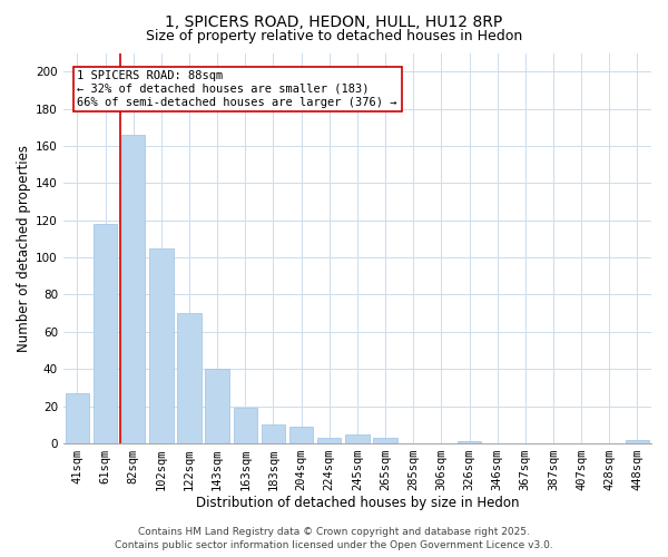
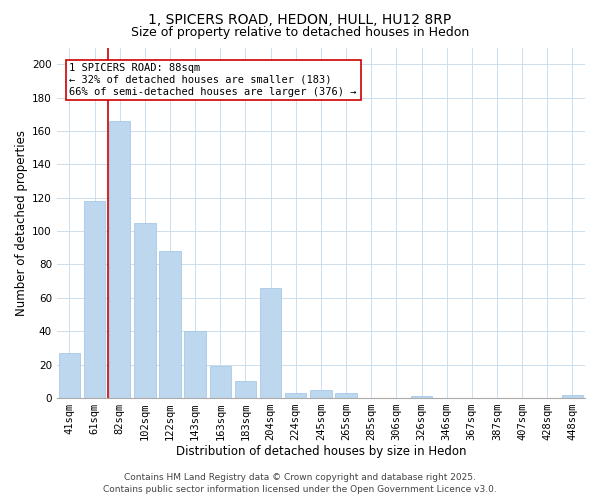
122sqm: 70 -> 88
204sqm: 9 -> 66
